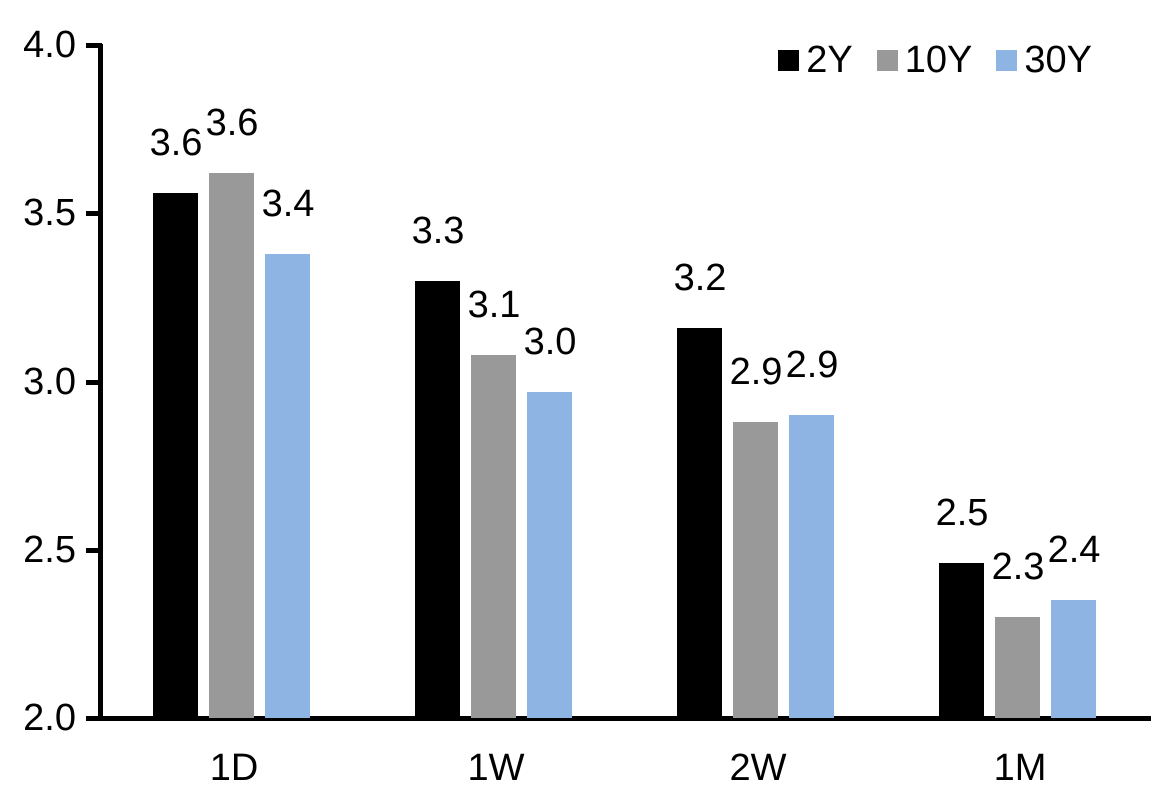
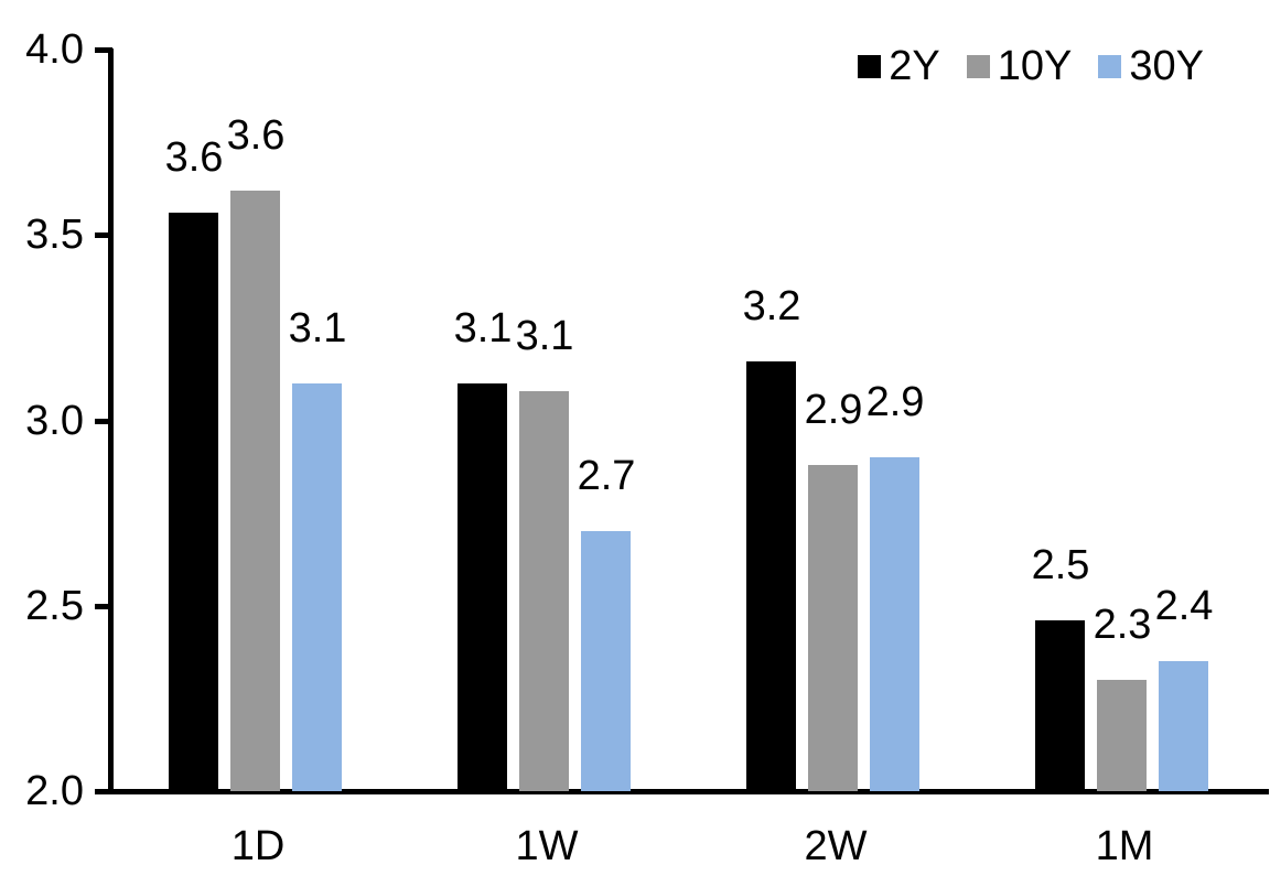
30Y/1D: 3.4 -> 3.1
2Y/1W: 3.3 -> 3.1
30Y/1W: 3.0 -> 2.7
